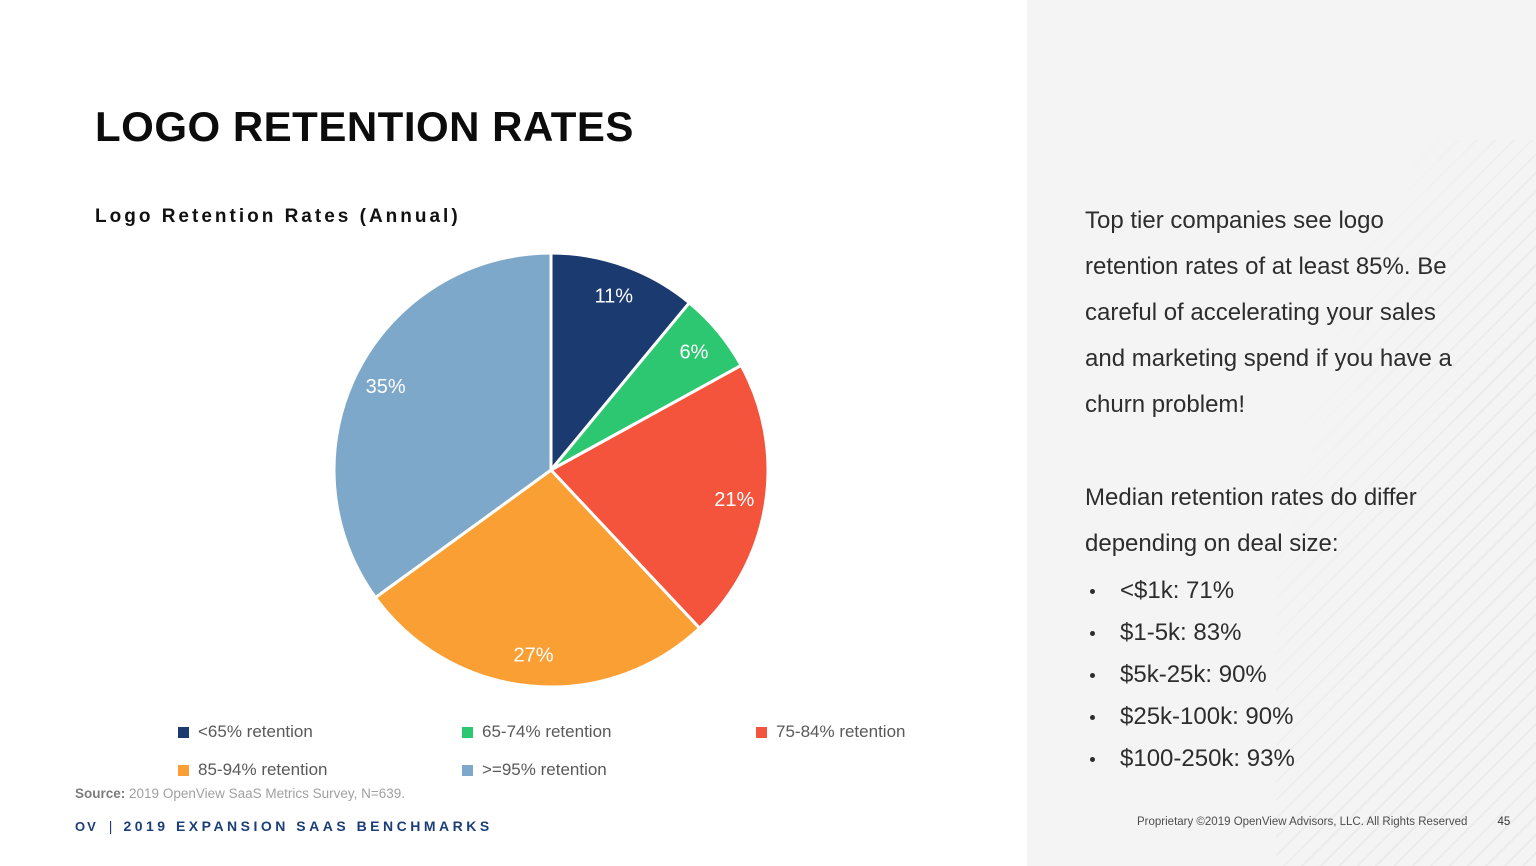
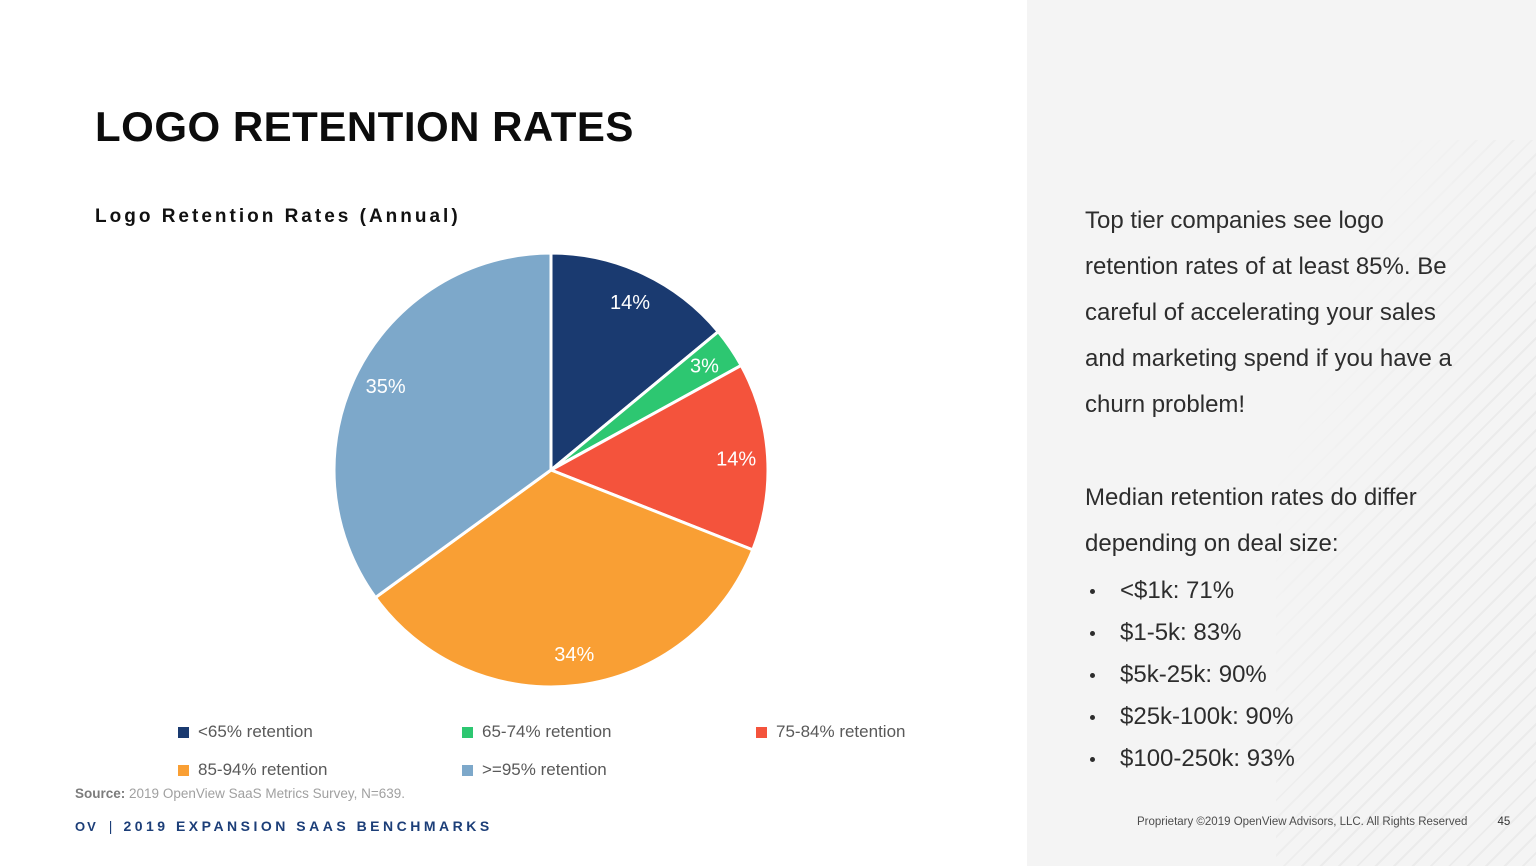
<65% retention: 11% -> 14%
65-74% retention: 6% -> 3%
75-84% retention: 21% -> 14%
85-94% retention: 27% -> 34%
